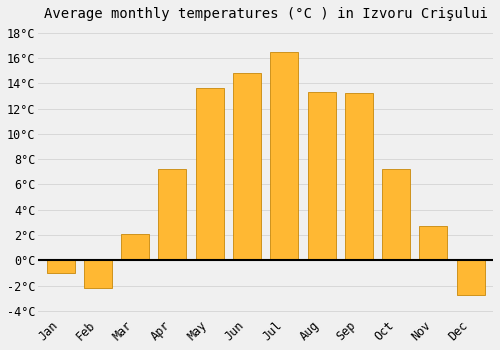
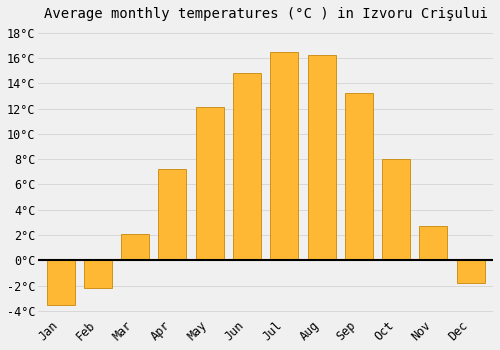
Jan: -1.0°C -> -3.5°C
May: 13.6°C -> 12.1°C
Aug: 13.3°C -> 16.2°C
Oct: 7.2°C -> 8.0°C
Dec: -2.7°C -> -1.8°C
